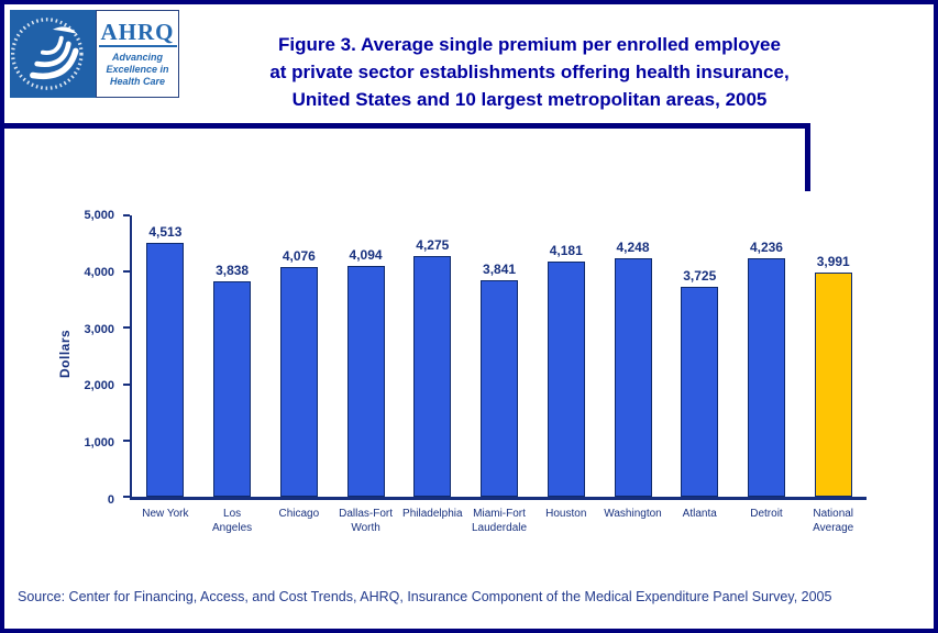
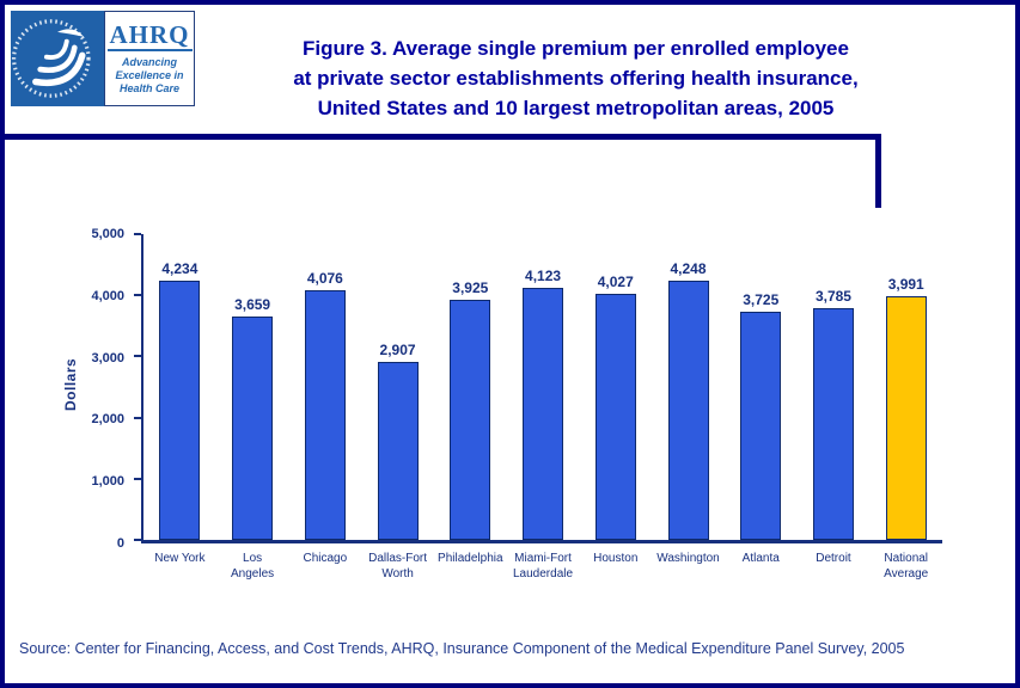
New York: 4,513 -> 4,234
Los Angeles: 3,838 -> 3,659
Dallas-Fort Worth: 4,094 -> 2,907
Philadelphia: 4,275 -> 3,925
Miami-Fort Lauderdale: 3,841 -> 4,123
Houston: 4,181 -> 4,027
Detroit: 4,236 -> 3,785
